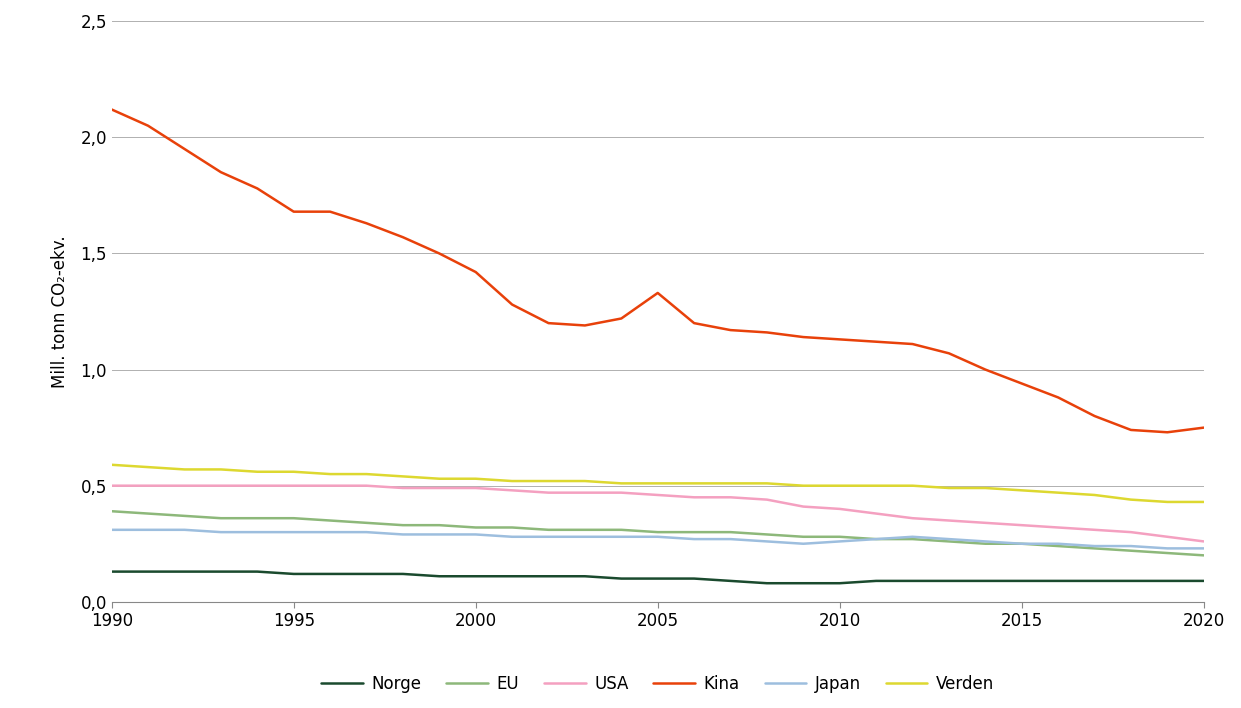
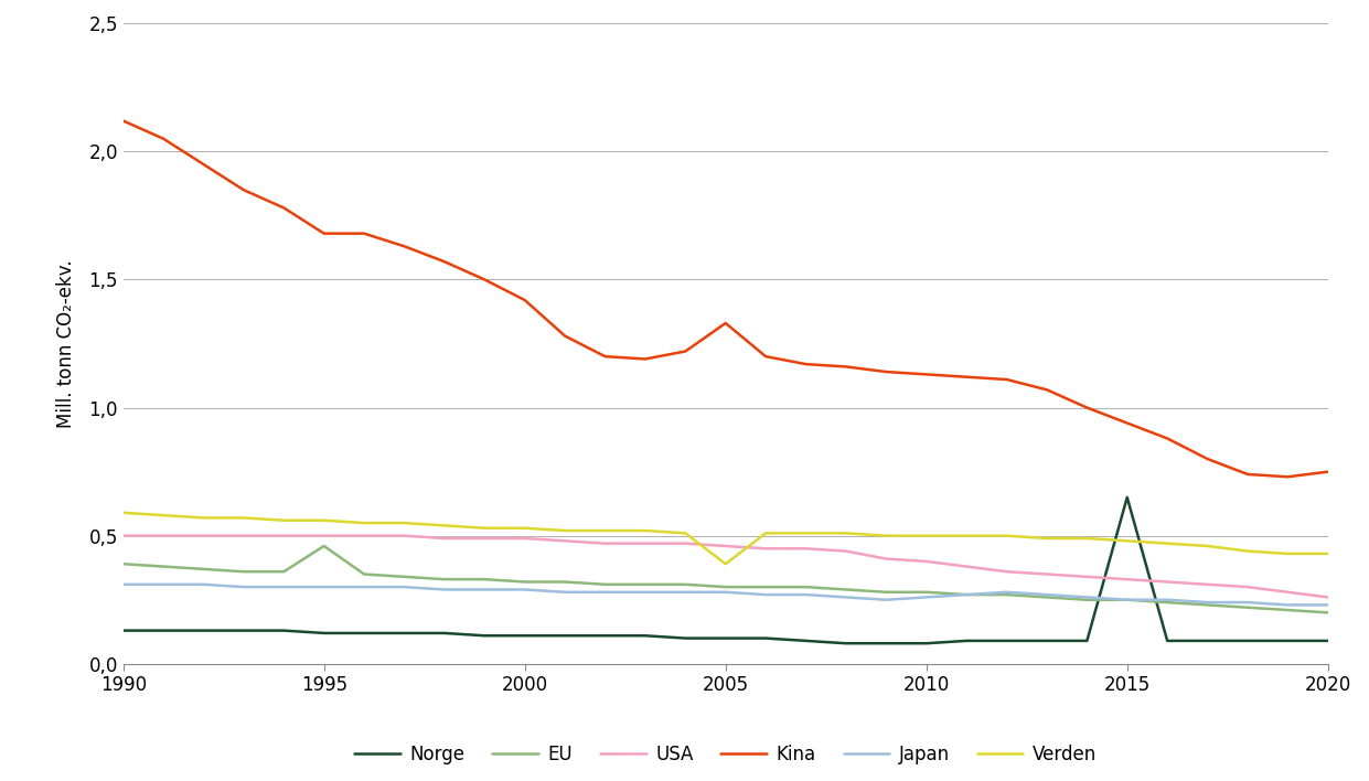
EU/1995: 0,36 -> 0,46
Verden/2005: 0,51 -> 0,39
Norge/2015: 0,09 -> 0,65
